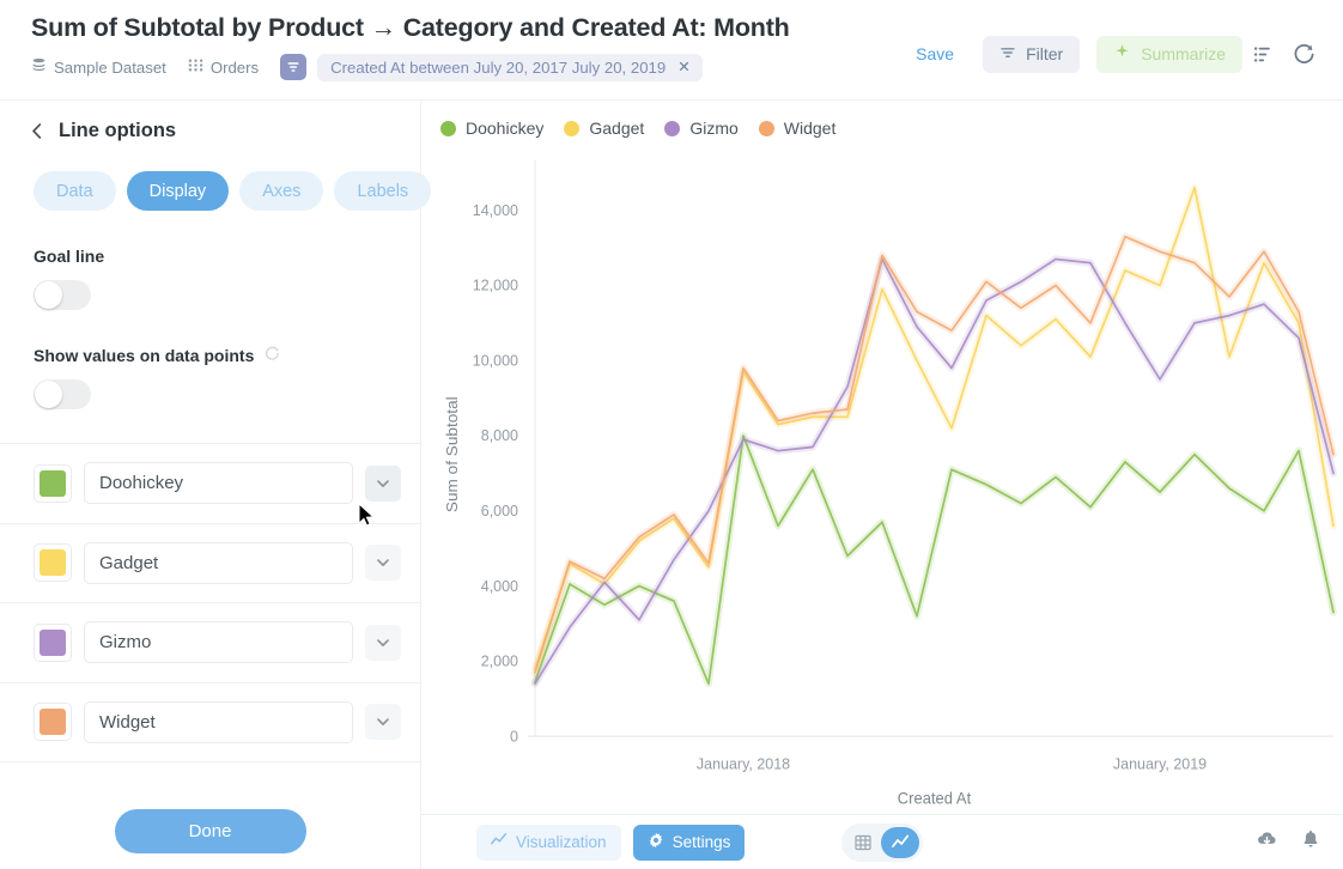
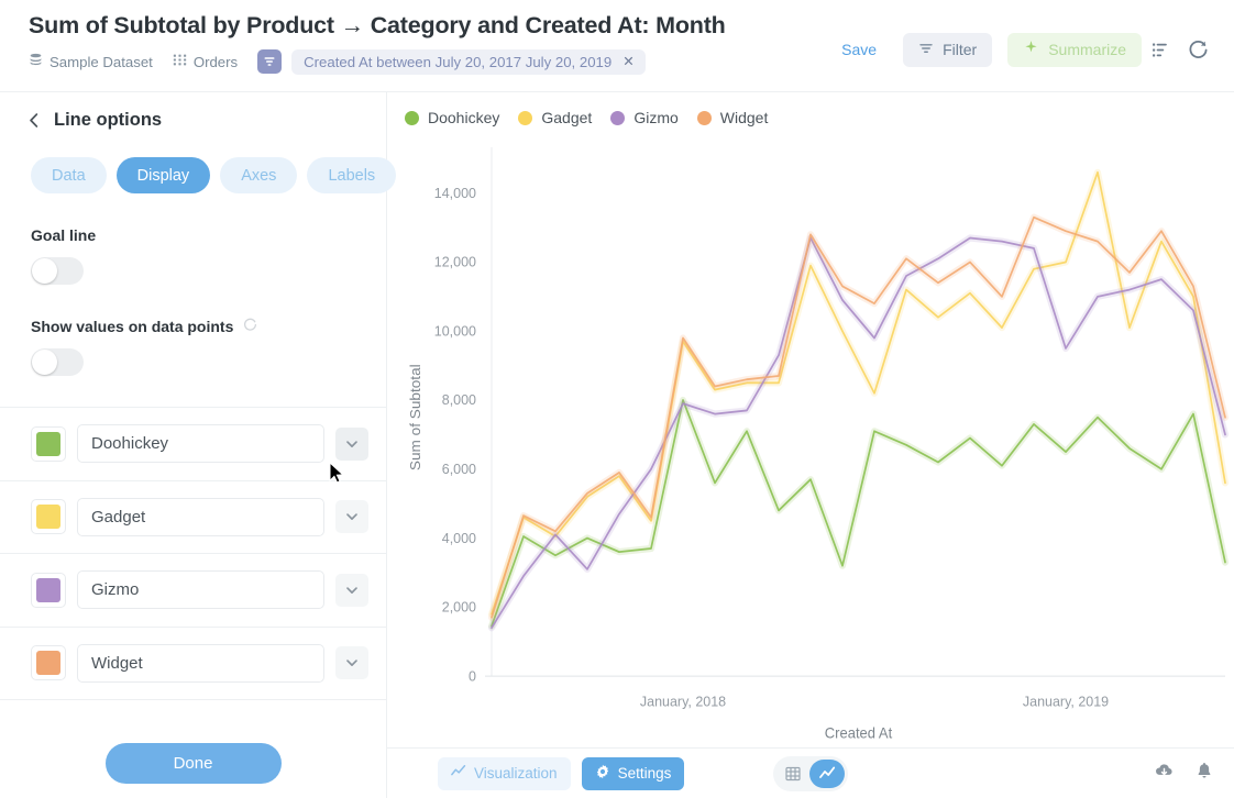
Doohickey/January, 2018: 1400 -> 3700
Gadget/January, 2019: 12400 -> 11800
Gizmo/January, 2019: 11000 -> 12400
